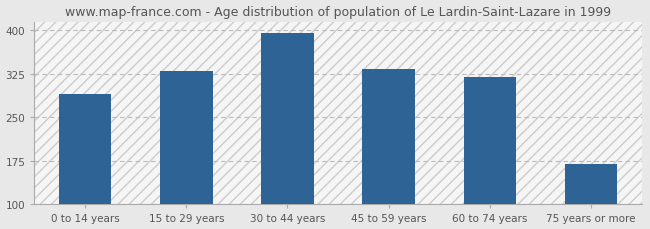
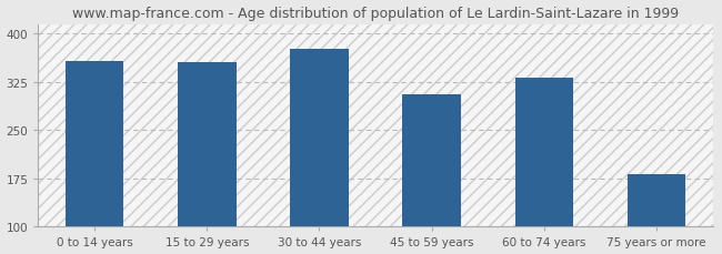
0 to 14 years: 290 -> 358
15 to 29 years: 330 -> 356
30 to 44 years: 395 -> 376
45 to 59 years: 333 -> 306
60 to 74 years: 320 -> 332
75 years or more: 170 -> 182
